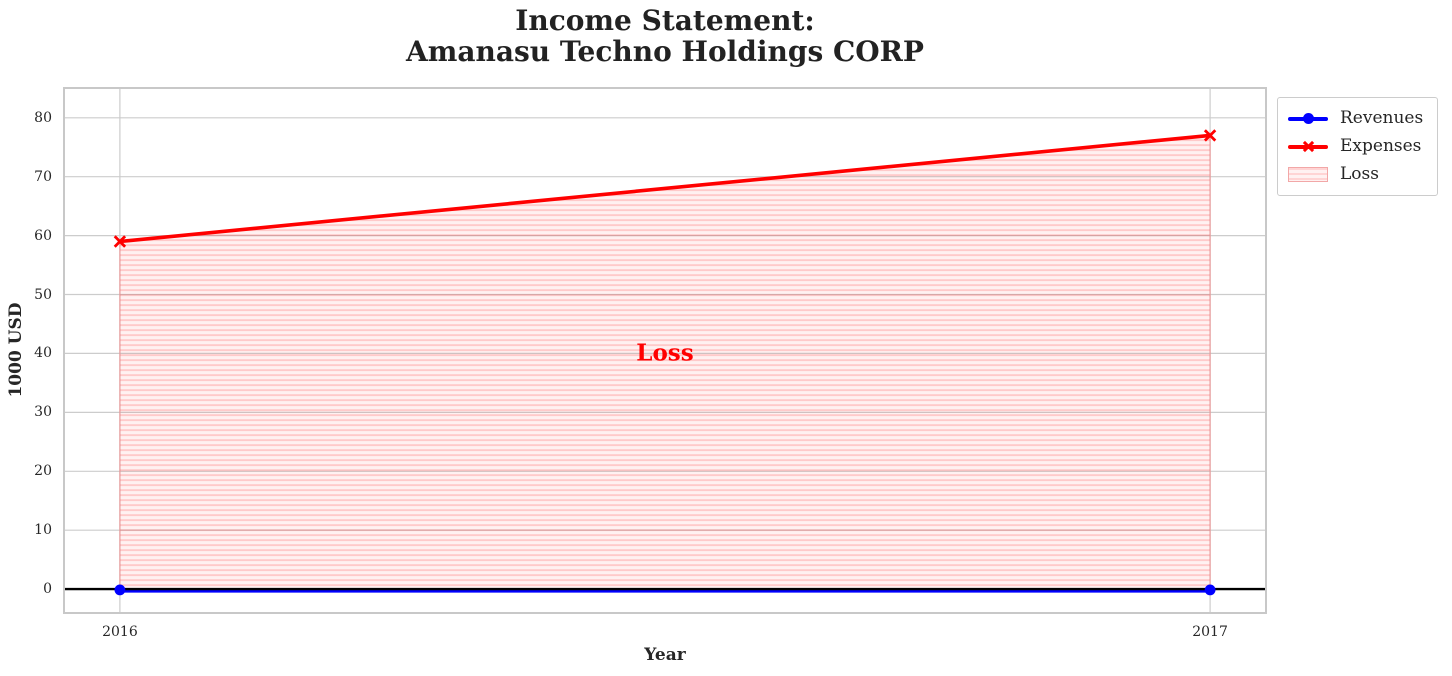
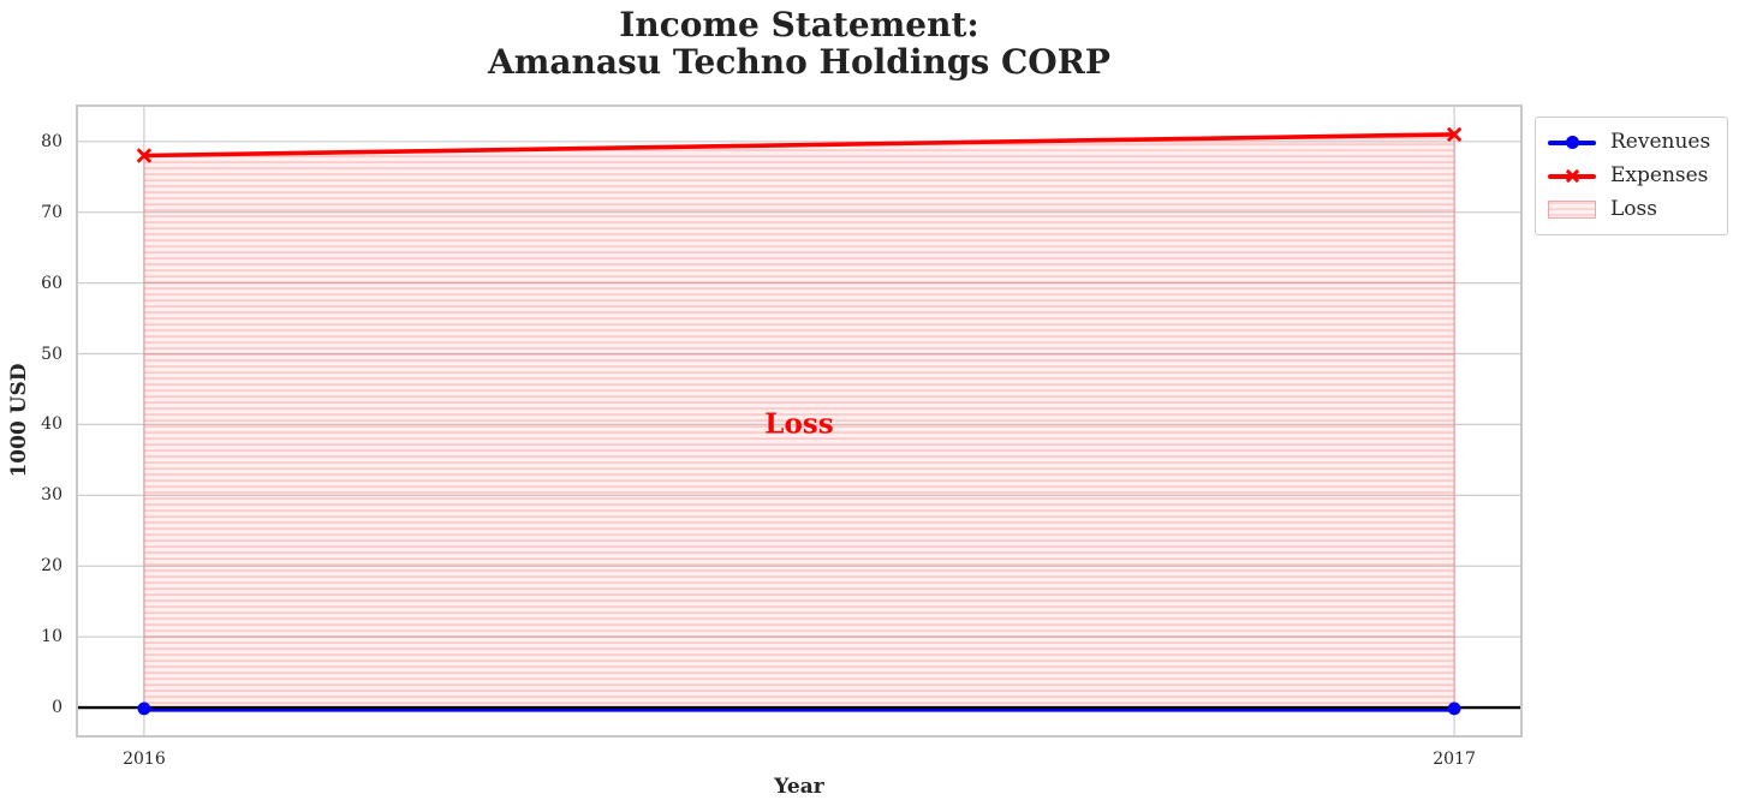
Expenses/2016: 59 -> 78
Expenses/2017: 77 -> 81
